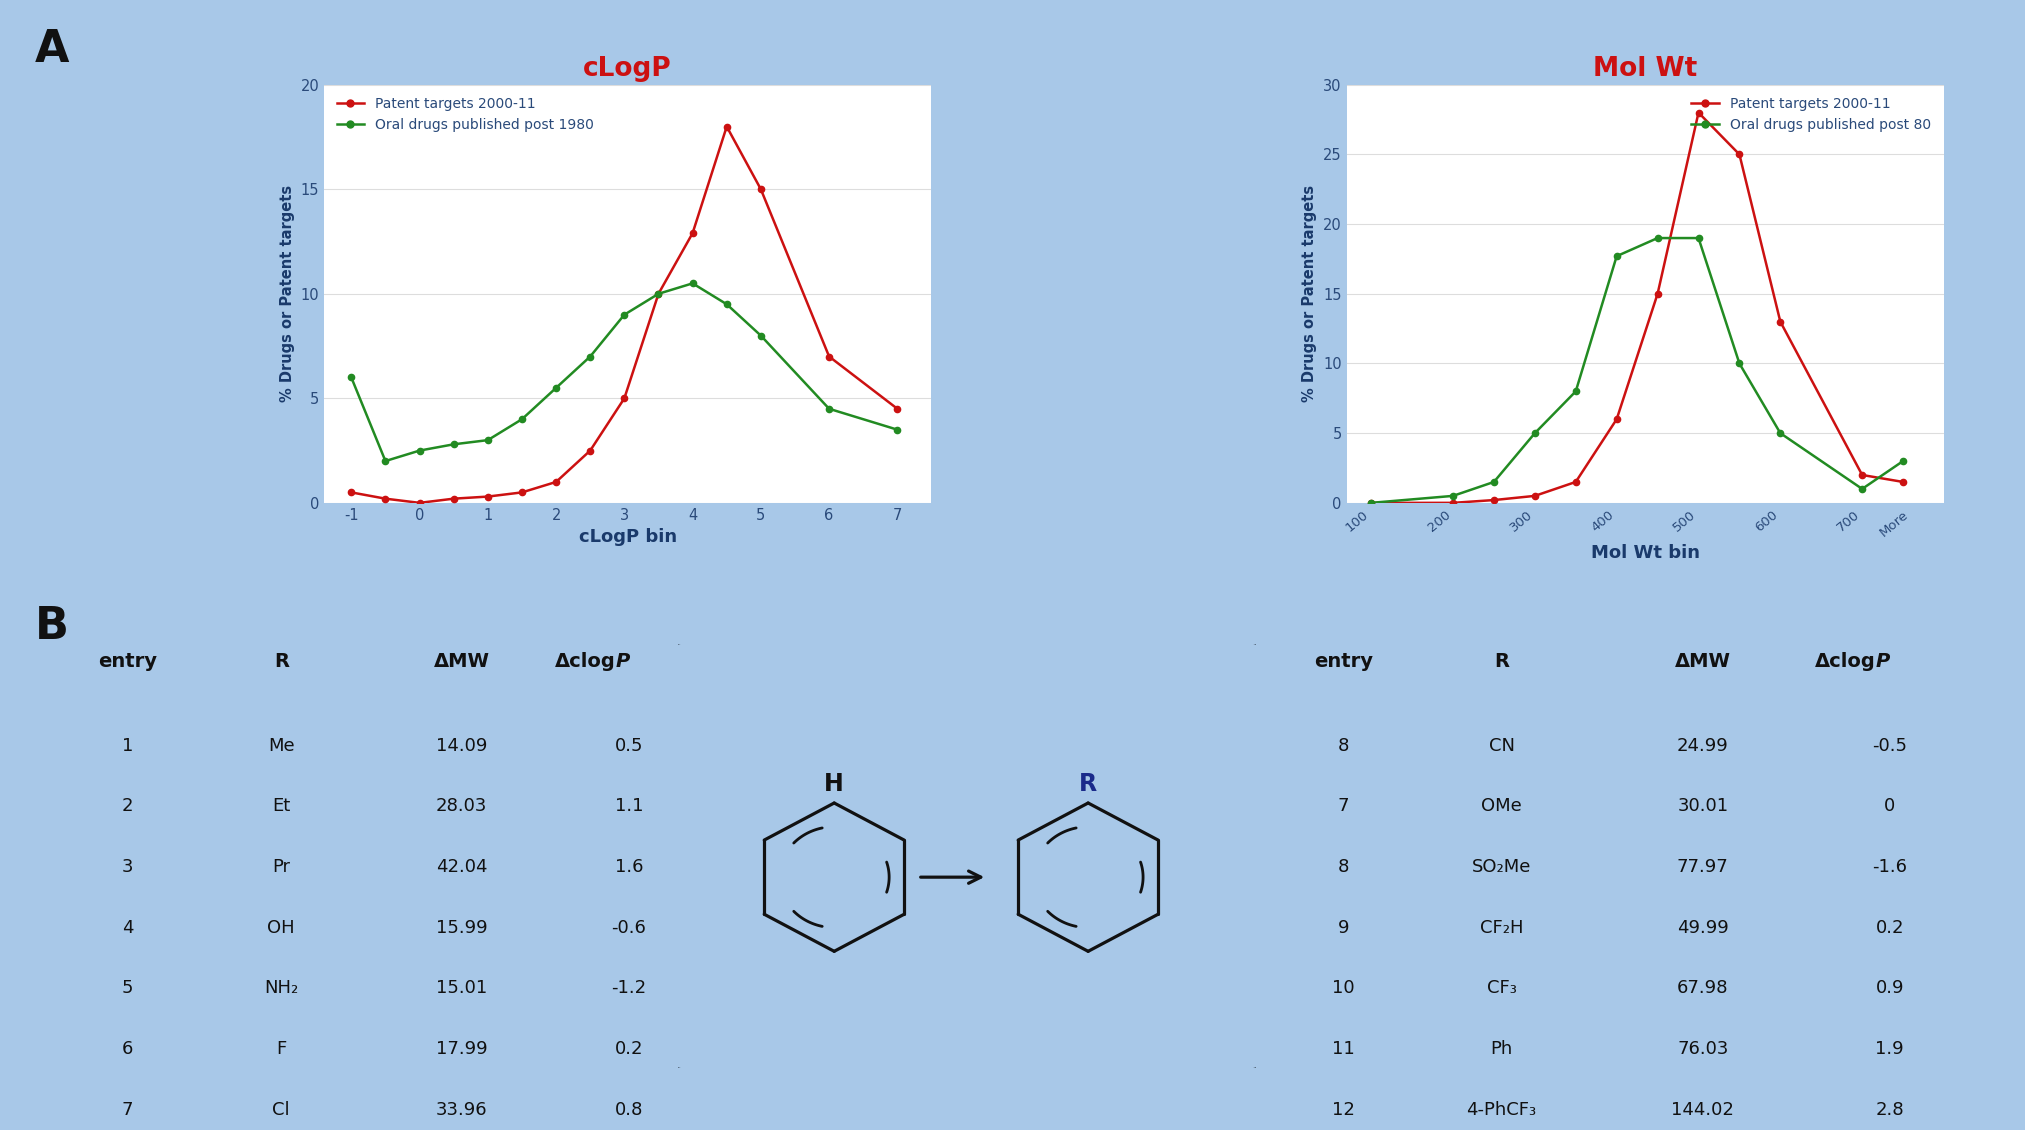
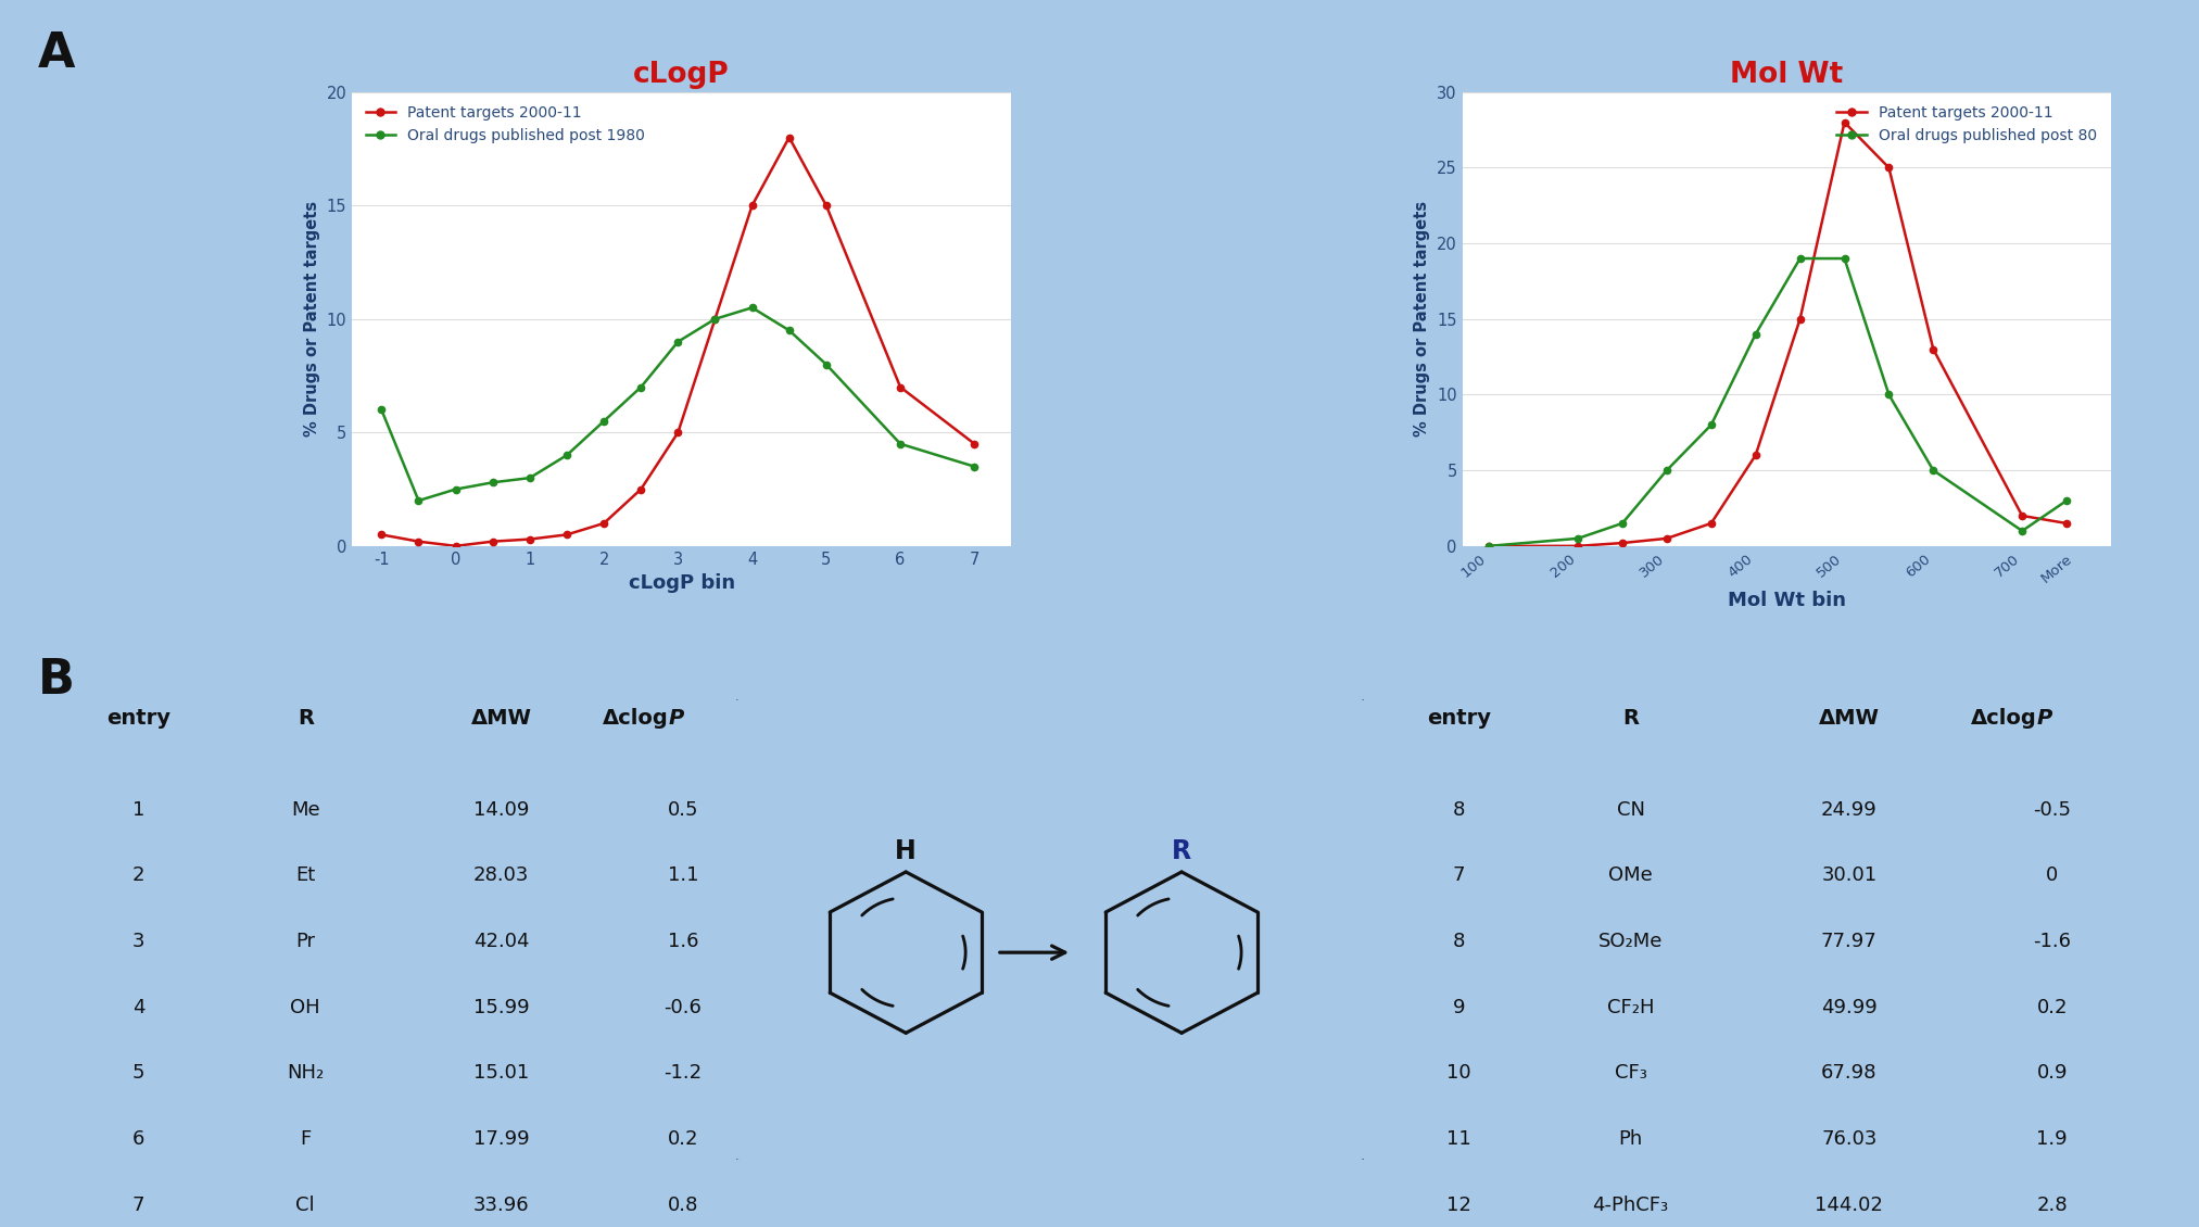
cLogP/Patent targets 2000-11/4: 12.9 -> 15.0
Mol Wt/Oral drugs published post 80/400: 17.7 -> 14.0
